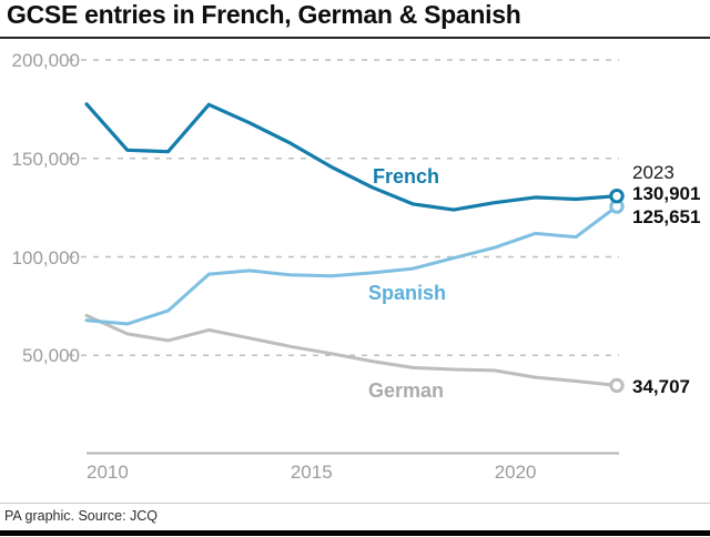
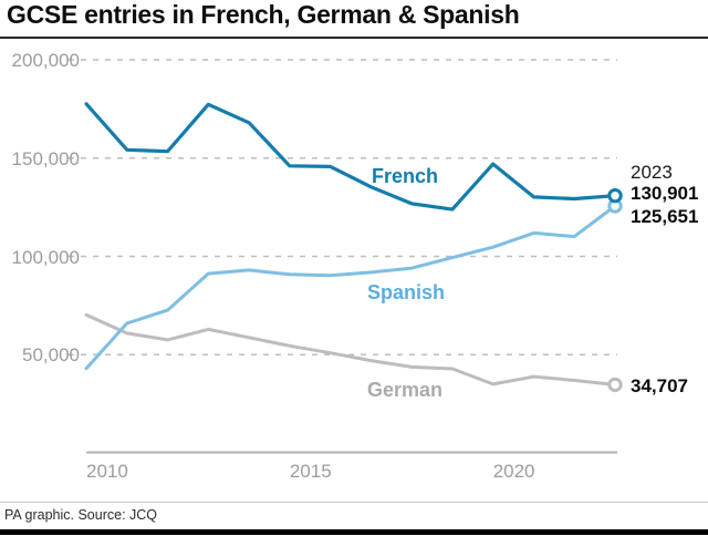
Spanish/2010: 68000 -> 43000
French/2015: 158000 -> 146000
French/2020: 128000 -> 147000
German/2020: 42000 -> 35000
